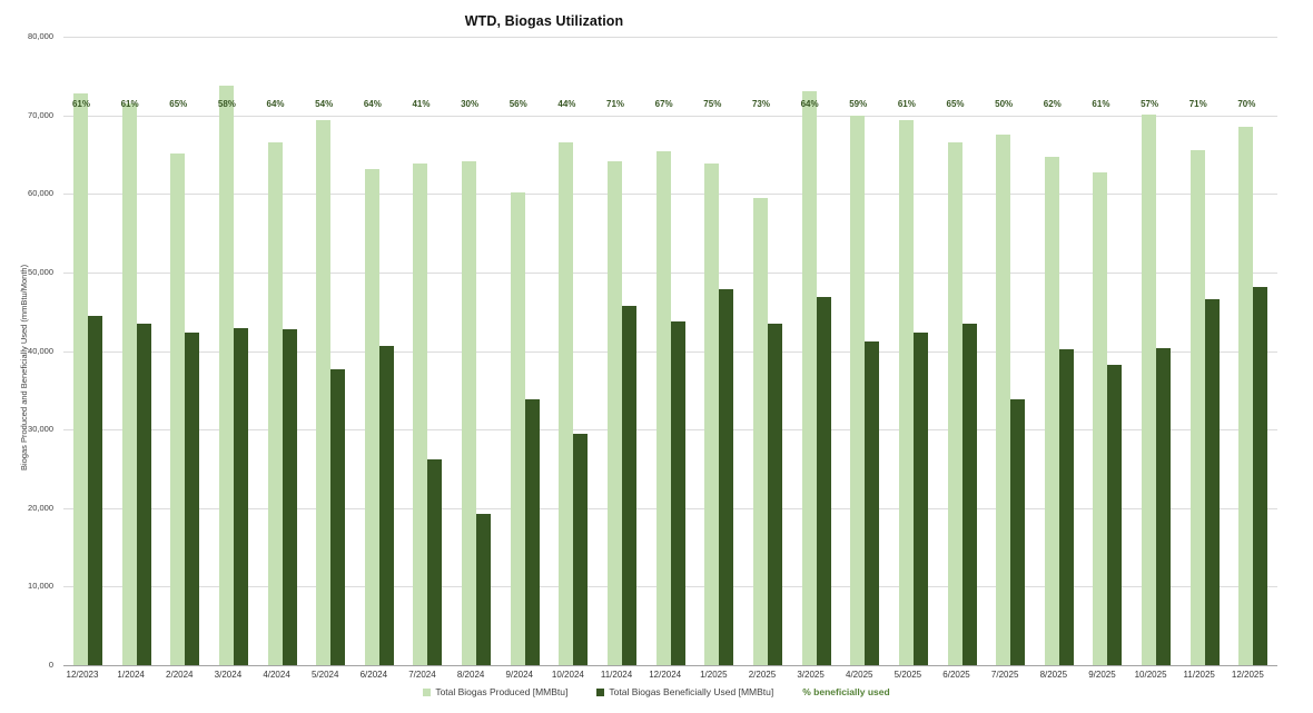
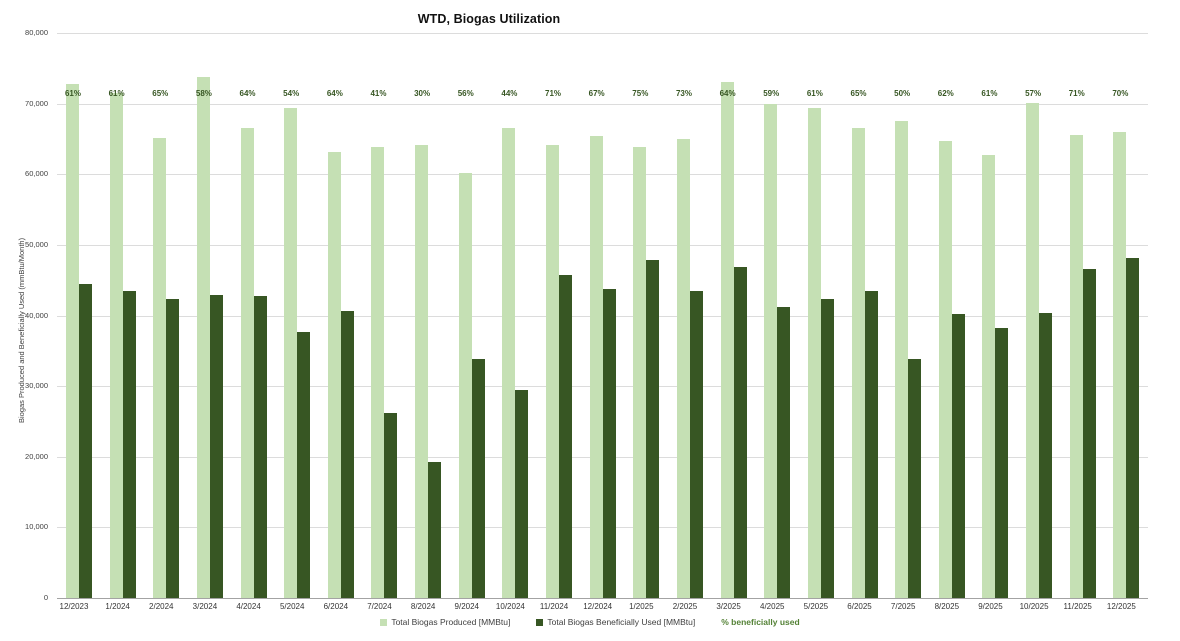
Total Biogas Produced [MMBtu]/2/2025: 60000 -> 65000
Total Biogas Produced [MMBtu]/12/2025: 69000 -> 66000
